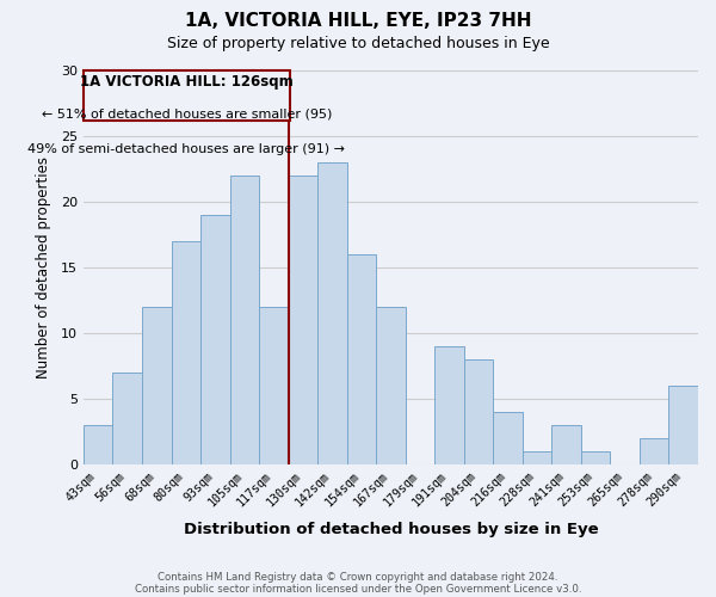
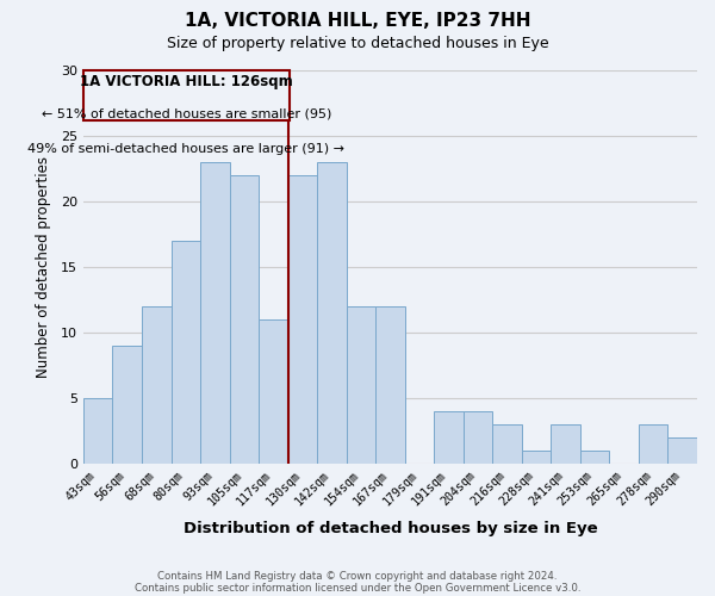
43sqm: 3 -> 5
56sqm: 7 -> 9
93sqm: 19 -> 23
117sqm: 12 -> 11
154sqm: 16 -> 12
191sqm: 9 -> 4
204sqm: 8 -> 4
216sqm: 4 -> 3
278sqm: 2 -> 3
290sqm: 6 -> 2
